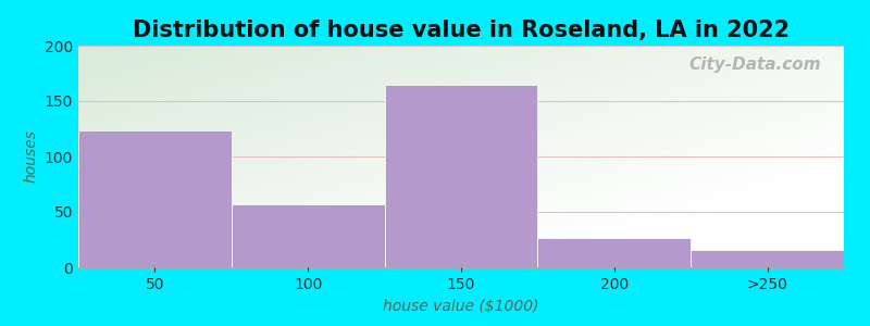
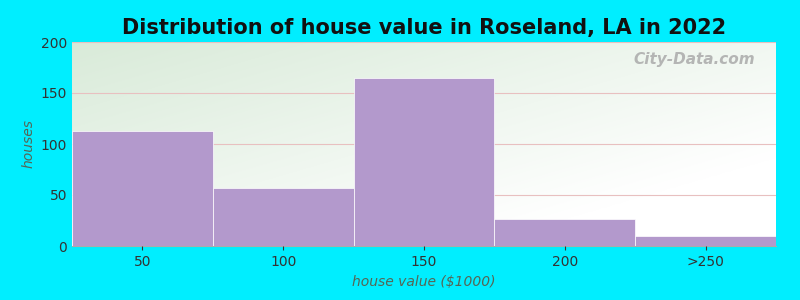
50: 124 -> 113
>250: 16 -> 10
